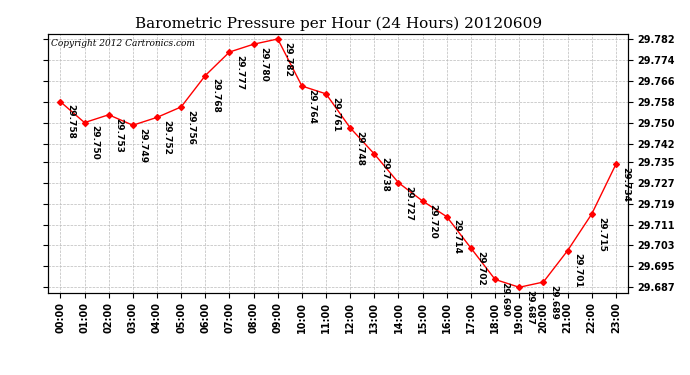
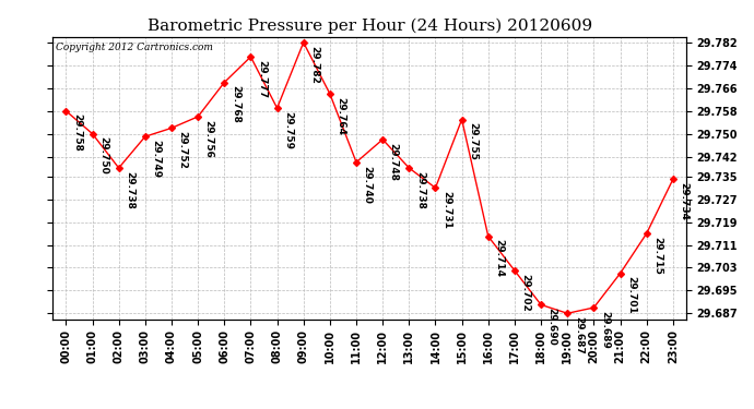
02:00: 29.753 -> 29.738
08:00: 29.780 -> 29.759
11:00: 29.761 -> 29.740
14:00: 29.727 -> 29.731
15:00: 29.720 -> 29.755
